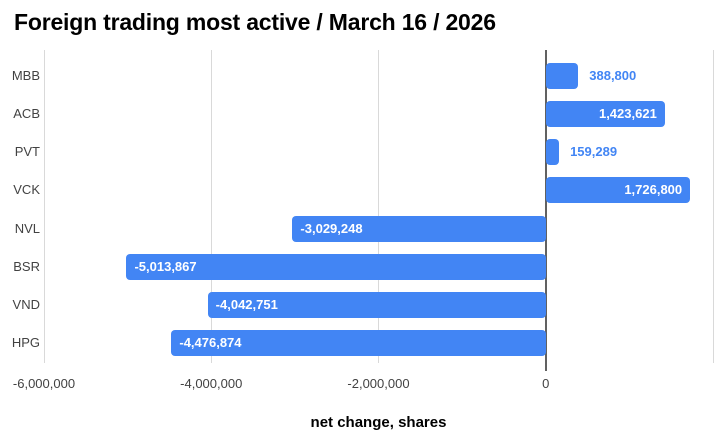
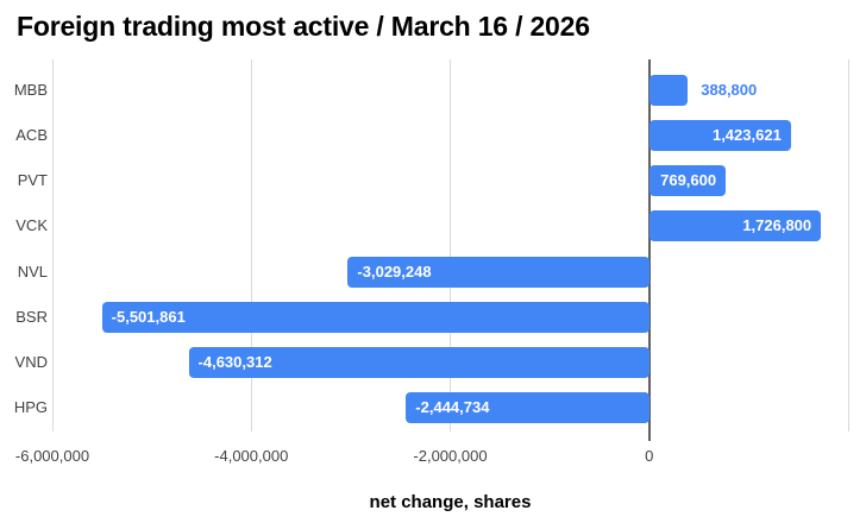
PVT: 159,289 -> 769,600
BSR: -5,013,867 -> -5,501,861
VND: -4,042,751 -> -4,630,312
HPG: -4,476,874 -> -2,444,734
